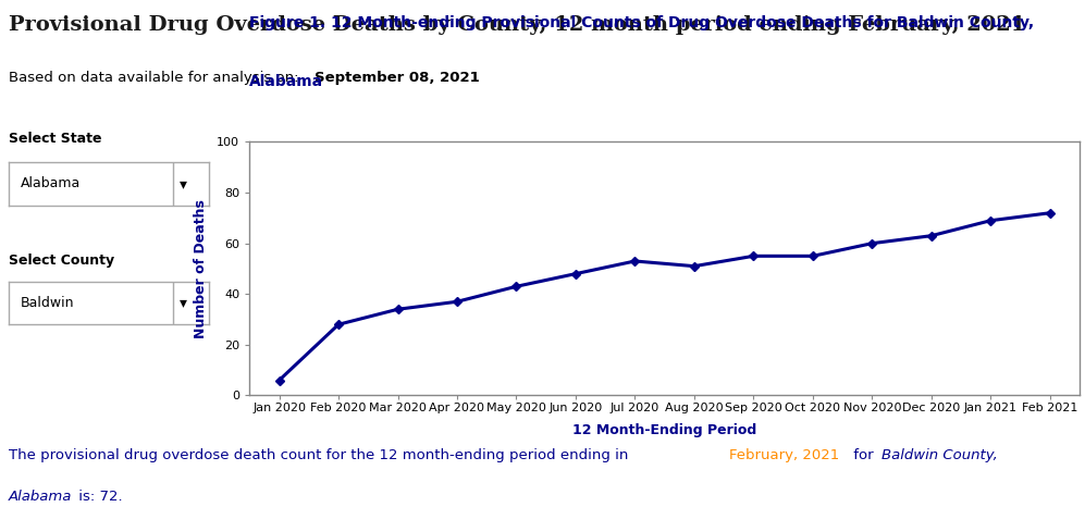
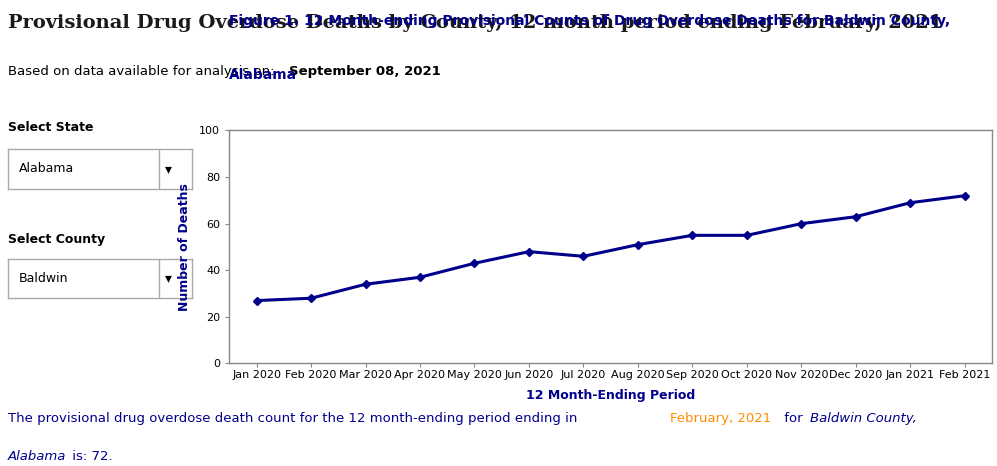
Jan 2020: 6 -> 27
Jul 2020: 53 -> 46
